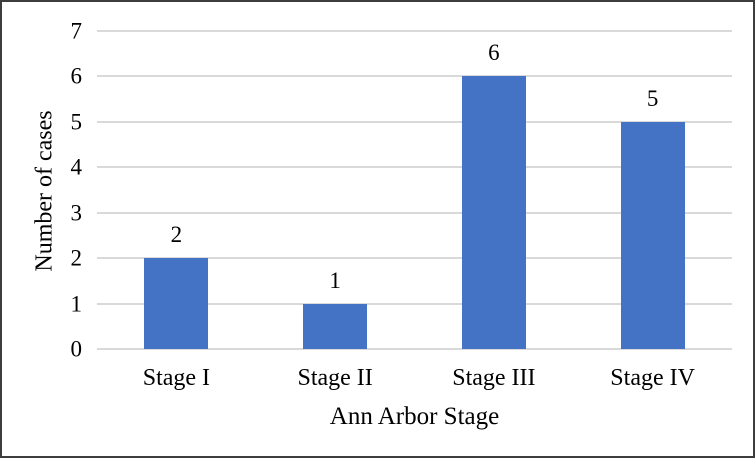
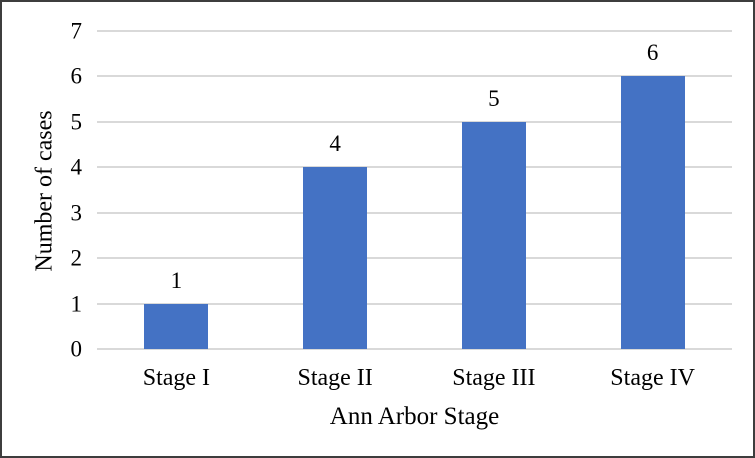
Stage I: 2 -> 1
Stage II: 1 -> 4
Stage III: 6 -> 5
Stage IV: 5 -> 6
